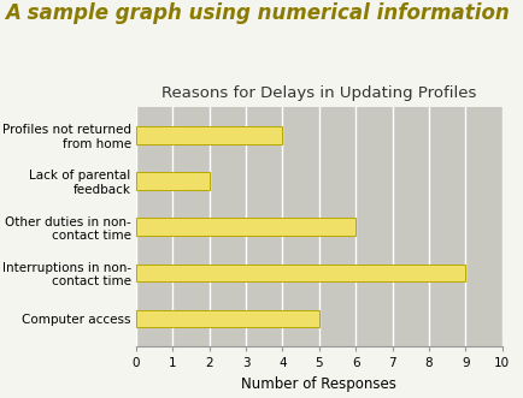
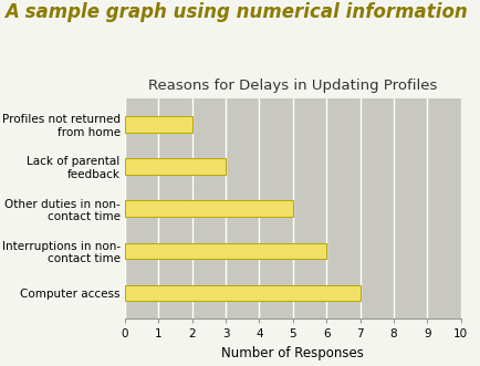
Profiles not returned from home: 4 -> 2
Lack of parental feedback: 2 -> 3
Other duties in non- contact time: 6 -> 5
Interruptions in non- contact time: 9 -> 6
Computer access: 5 -> 7
